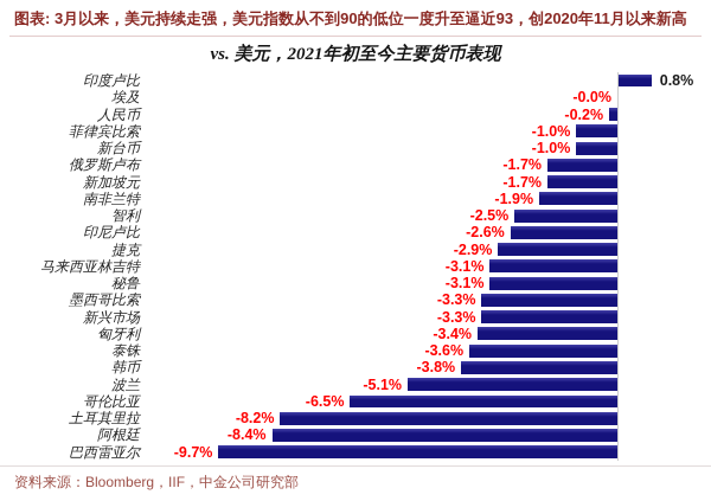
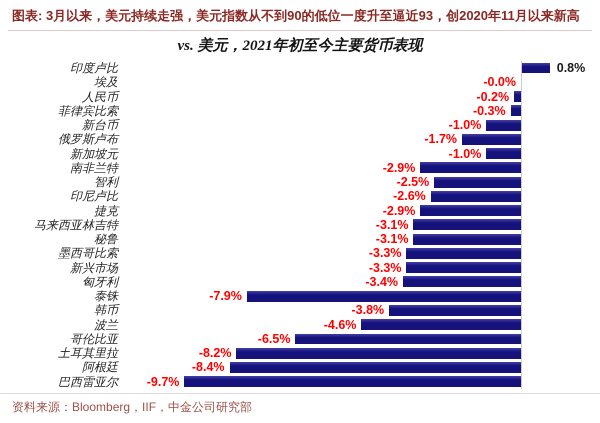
菲律宾比索: -1.0% -> -0.3%
新加坡元: -1.7% -> -1.0%
南非兰特: -1.9% -> -2.9%
泰铢: -3.6% -> -7.9%
波兰: -5.1% -> -4.6%
